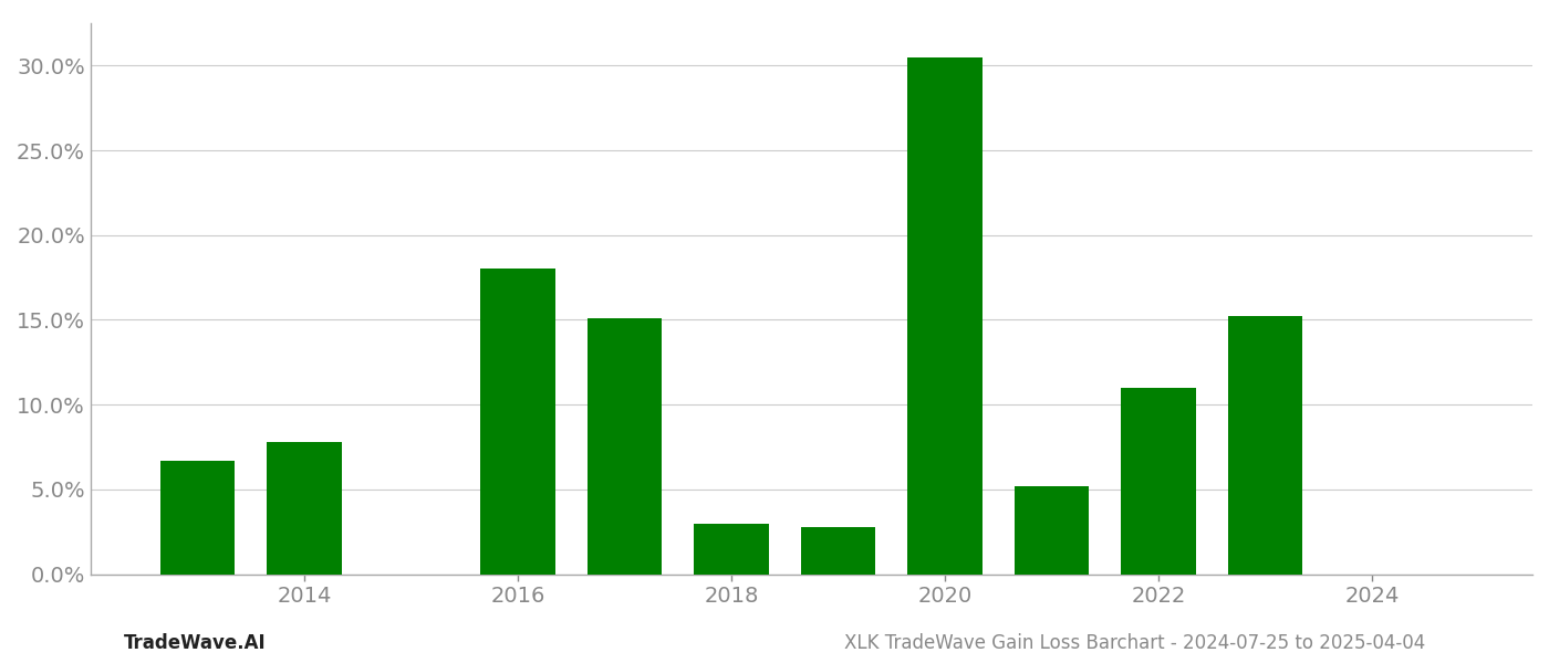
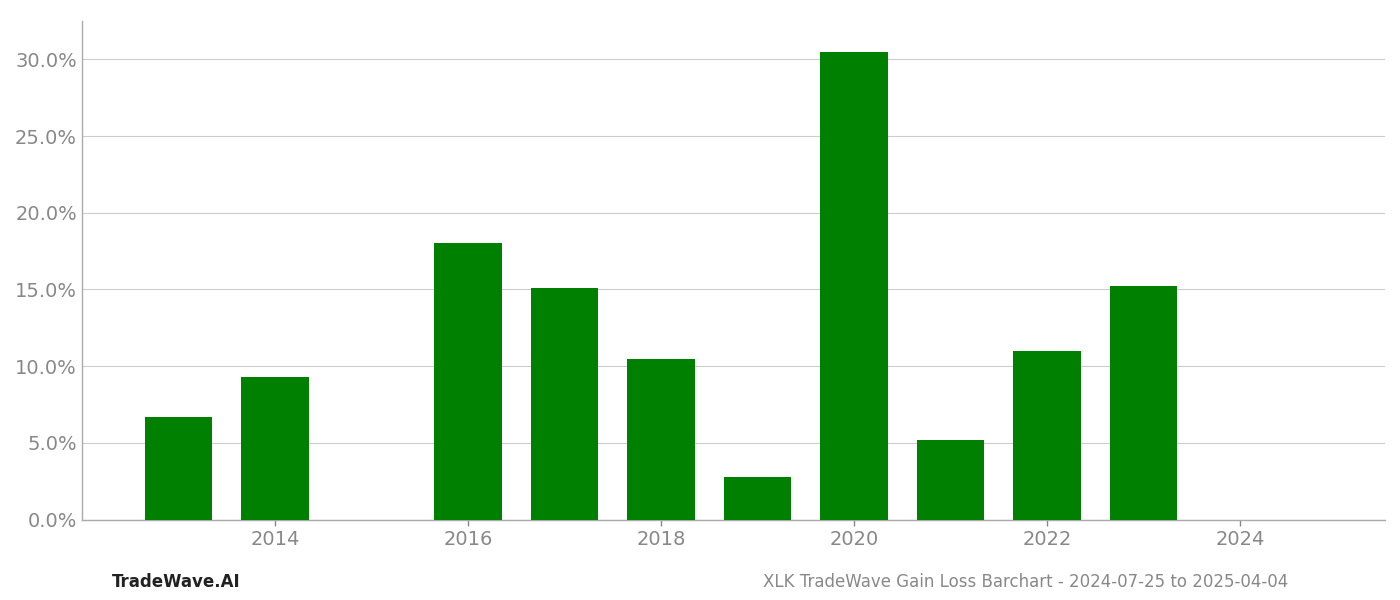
2014: 7.8% -> 9.3%
2018: 3.0% -> 10.5%
